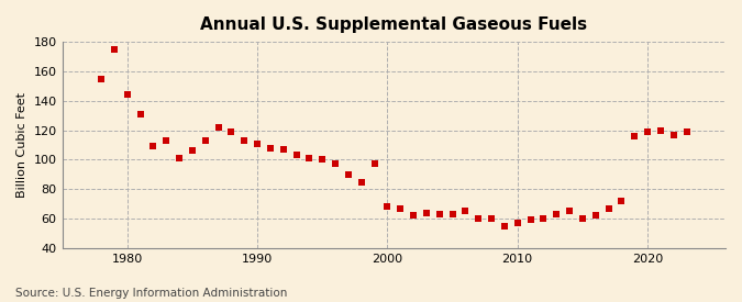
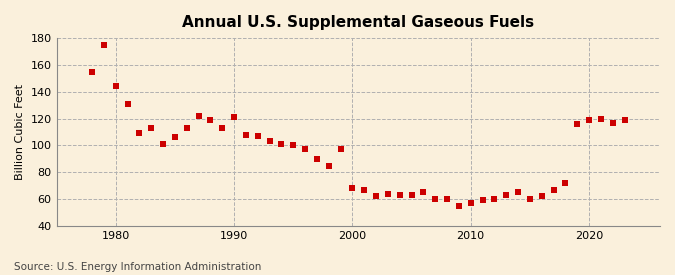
1990: 111 -> 121
